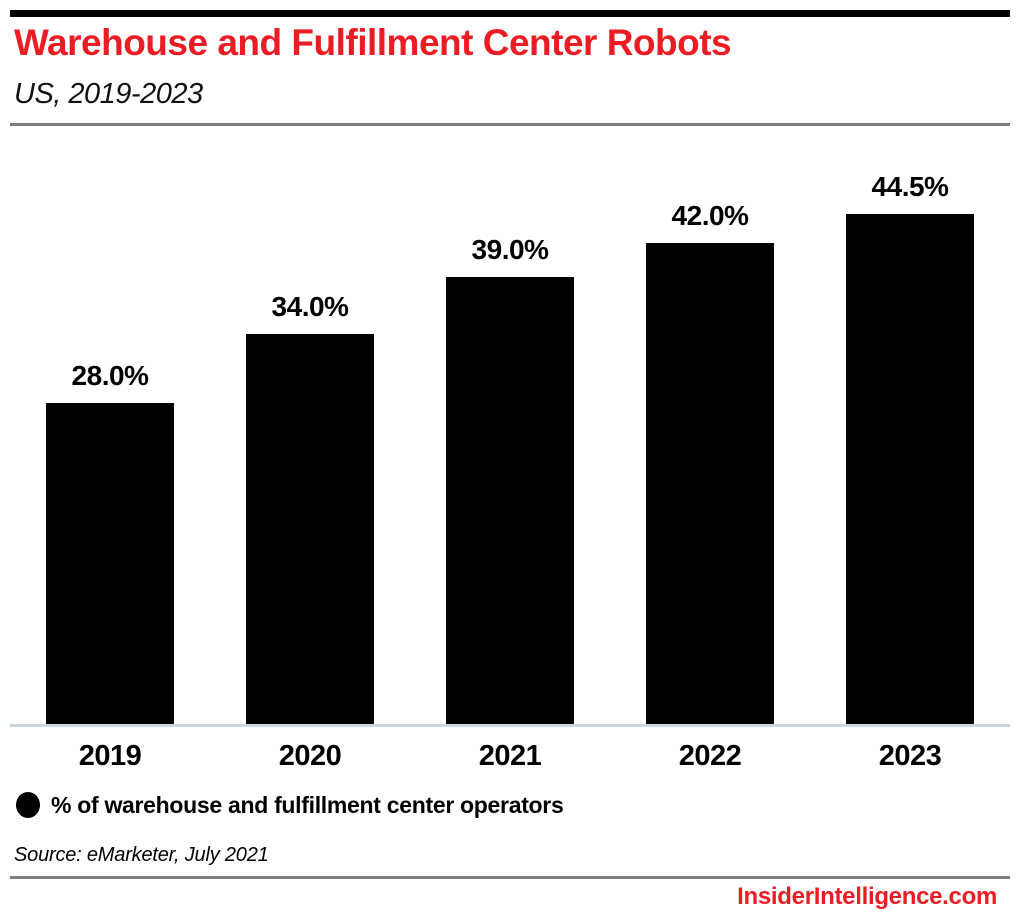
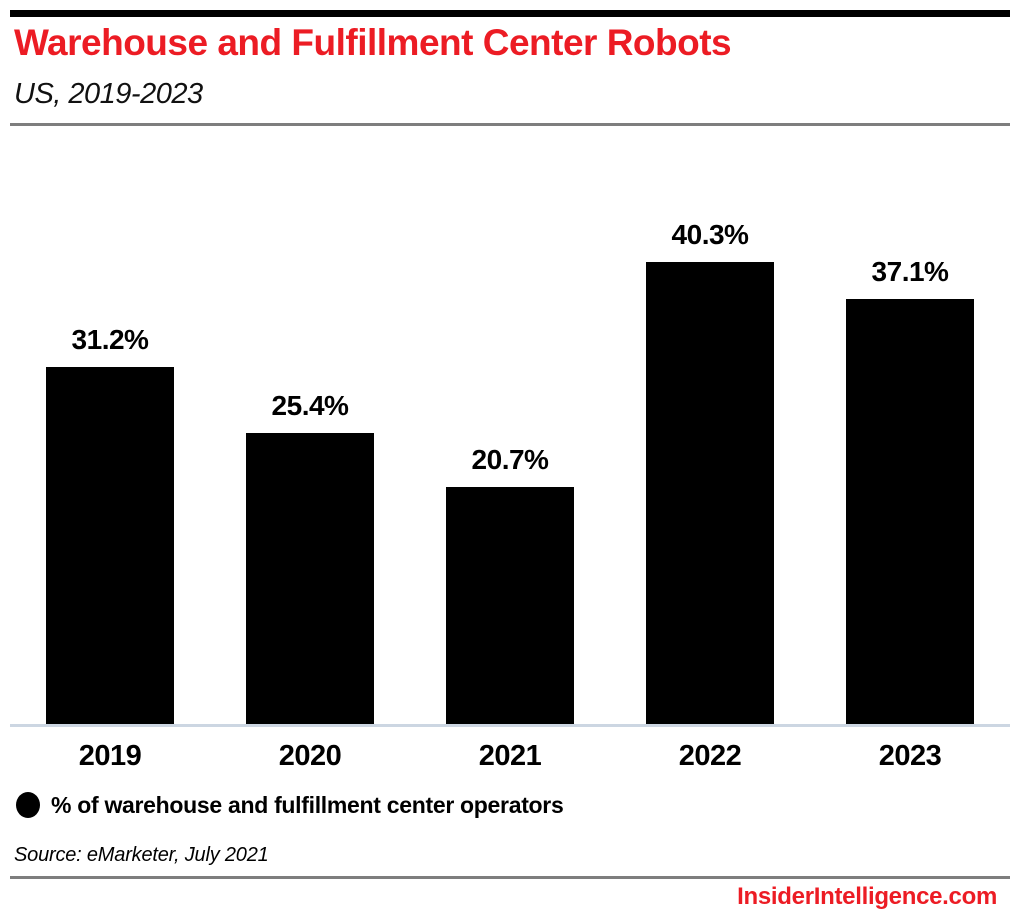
2019: 28.0% -> 31.2%
2020: 34.0% -> 25.4%
2021: 39.0% -> 20.7%
2022: 42.0% -> 40.3%
2023: 44.5% -> 37.1%
